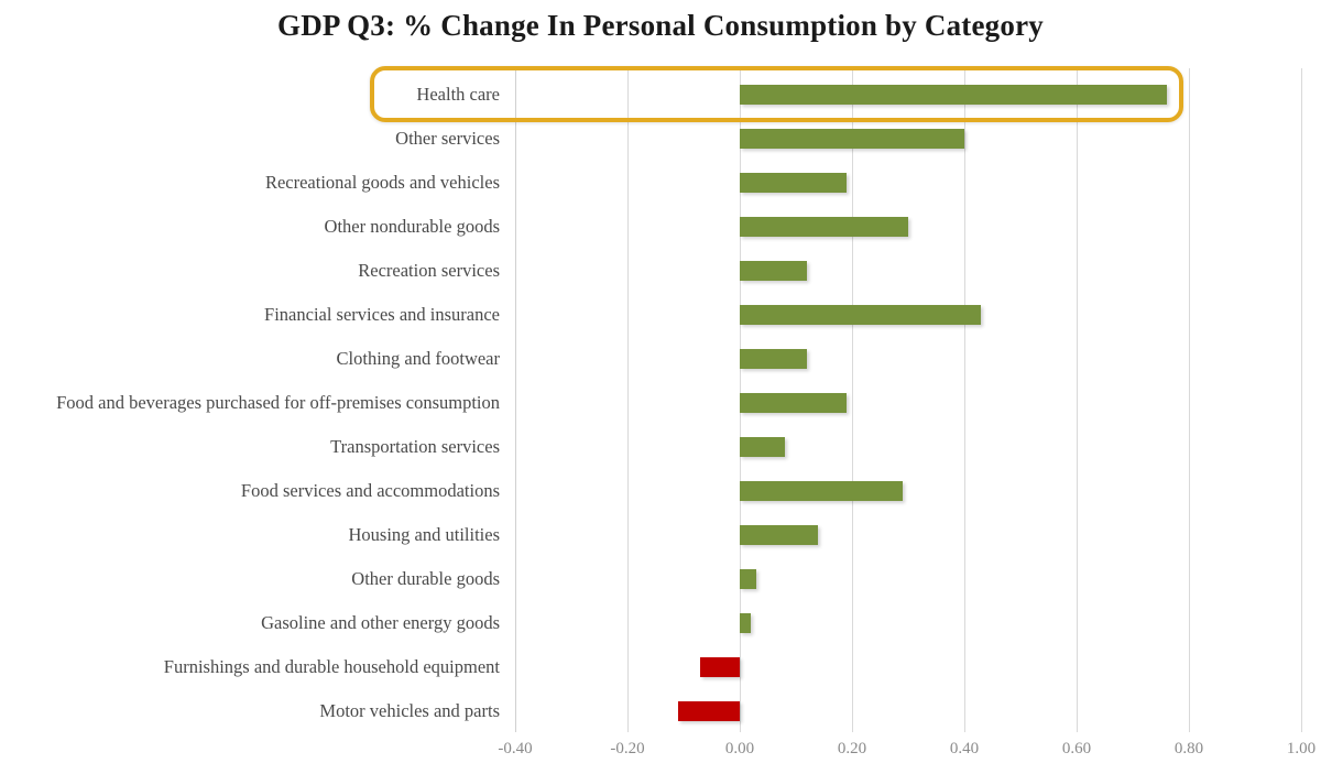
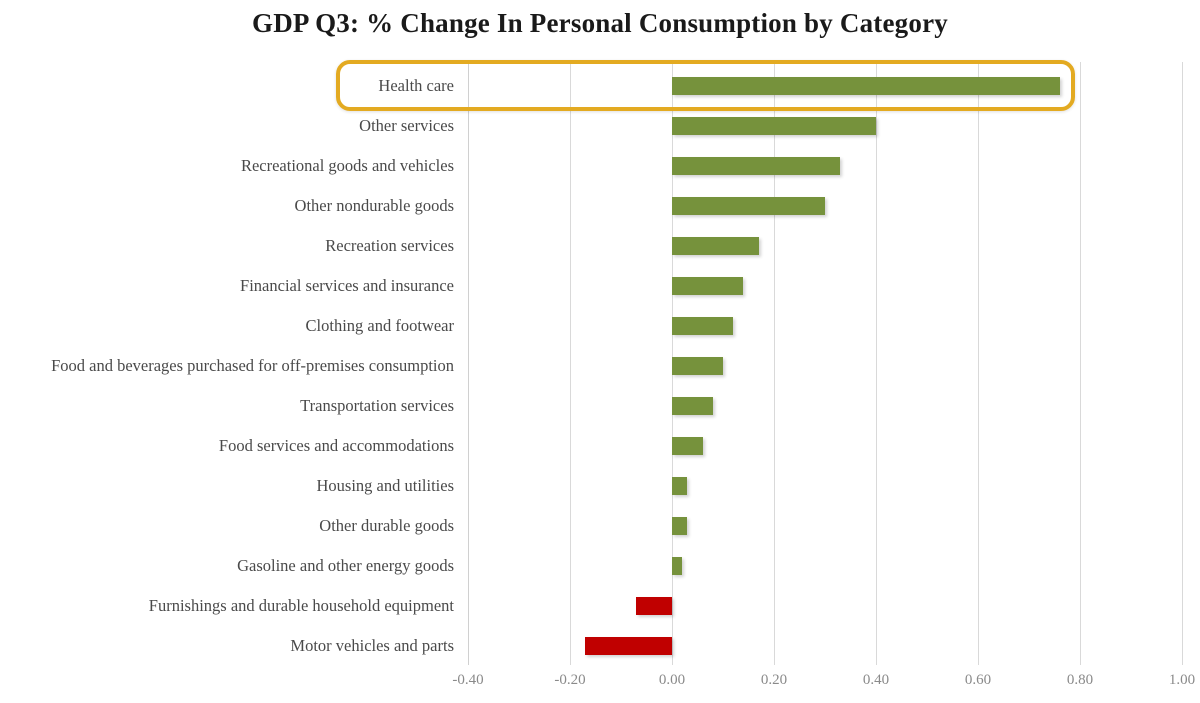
Recreational goods and vehicles: 0.19 -> 0.33
Recreation services: 0.12 -> 0.17
Financial services and insurance: 0.43 -> 0.14
Food and beverages purchased for off-premises consumption: 0.19 -> 0.10
Food services and accommodations: 0.29 -> 0.06
Housing and utilities: 0.14 -> 0.03
Motor vehicles and parts: -0.11 -> -0.17
